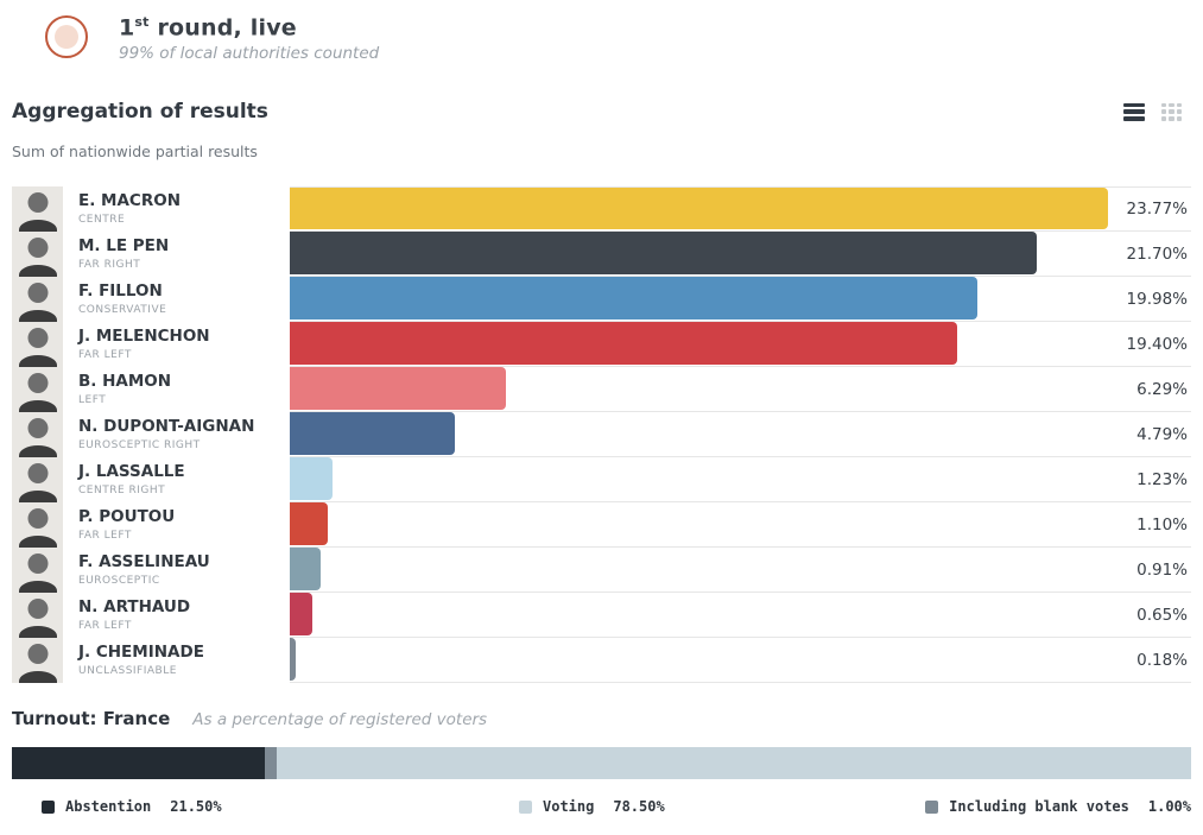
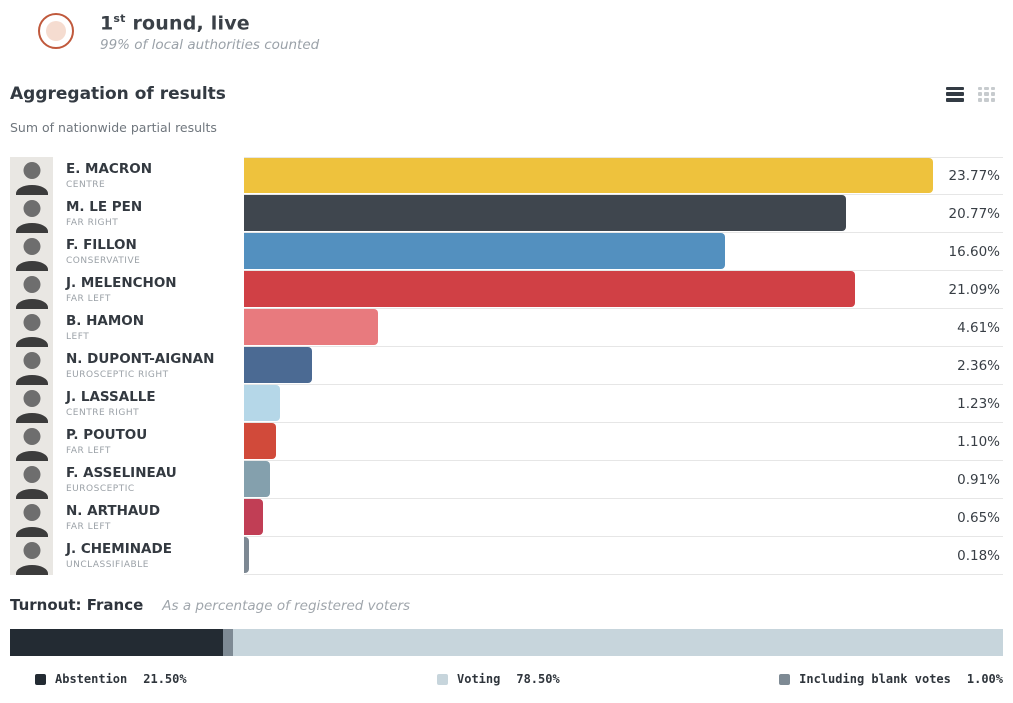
Aggregation of results/M. LE PEN: 21.70% -> 20.77%
Aggregation of results/F. FILLON: 19.98% -> 16.60%
Aggregation of results/J. MELENCHON: 19.40% -> 21.09%
Aggregation of results/B. HAMON: 6.29% -> 4.61%
Aggregation of results/N. DUPONT-AIGNAN: 4.79% -> 2.36%
